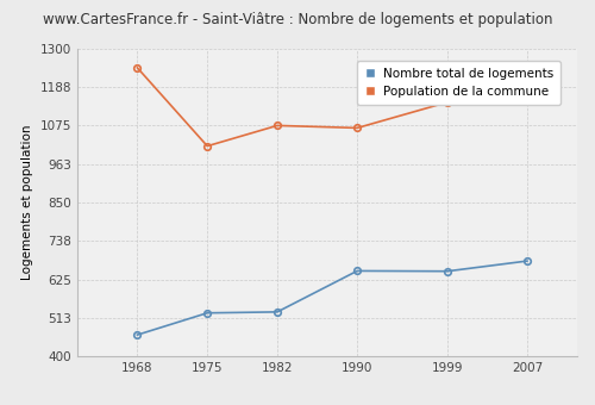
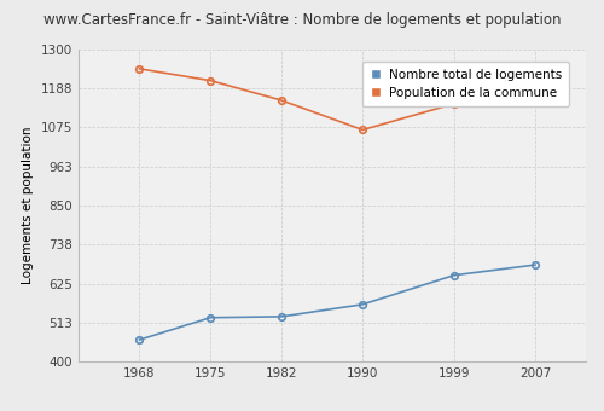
Population de la commune/1975: 1015 -> 1210
Population de la commune/1982: 1075 -> 1153
Nombre total de logements/1990: 650 -> 565
